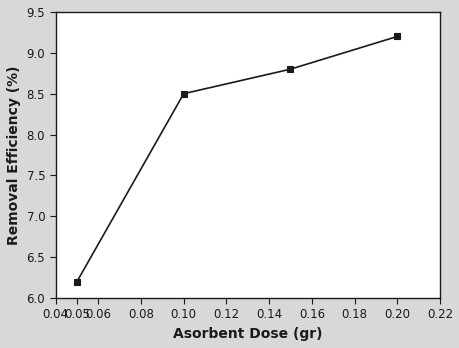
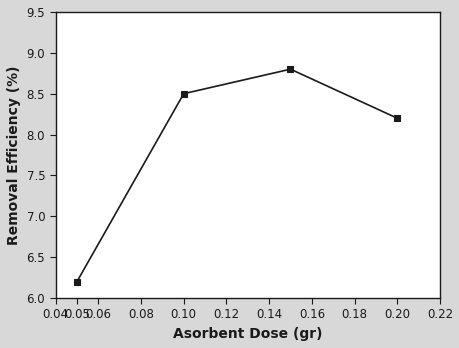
0.20: 9.2 -> 8.2
